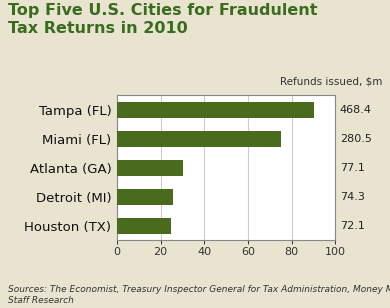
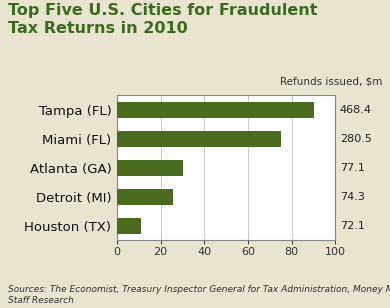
Houston (TX): 24.5 -> 11.0
